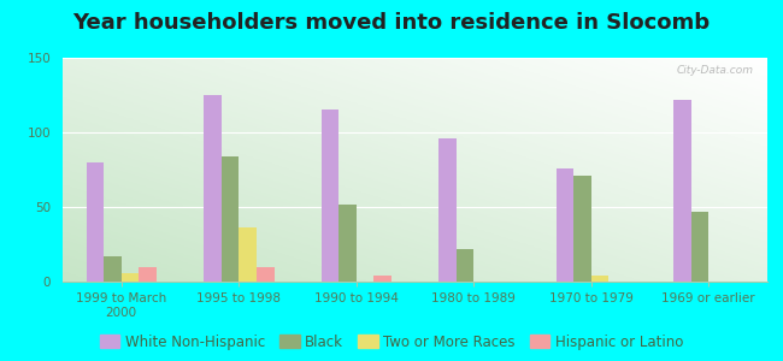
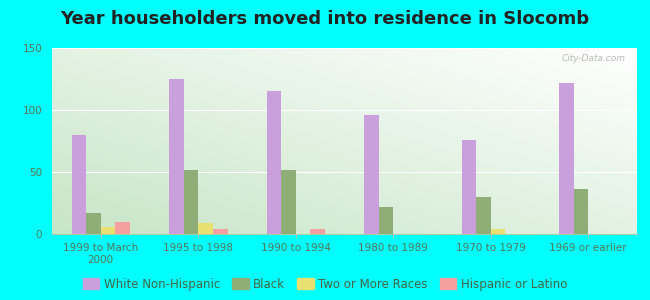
Black/1995 to 1998: 84 -> 52
Two or More Races/1995 to 1998: 36 -> 9
Hispanic or Latino/1995 to 1998: 10 -> 4
Black/1970 to 1979: 71 -> 30
Black/1969 or earlier: 47 -> 36
